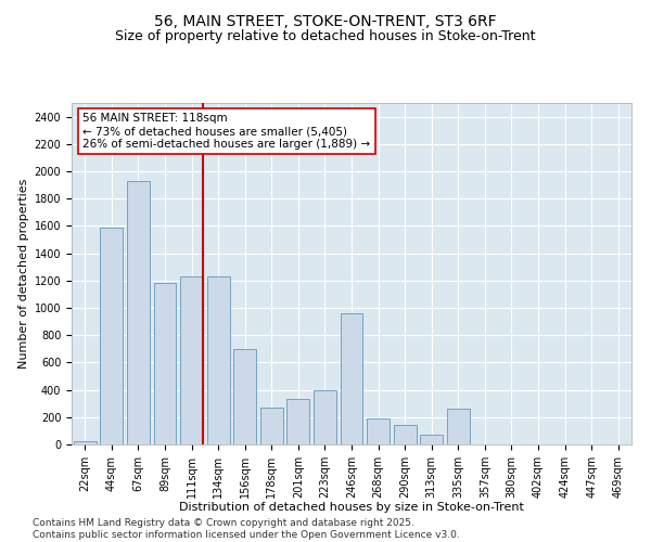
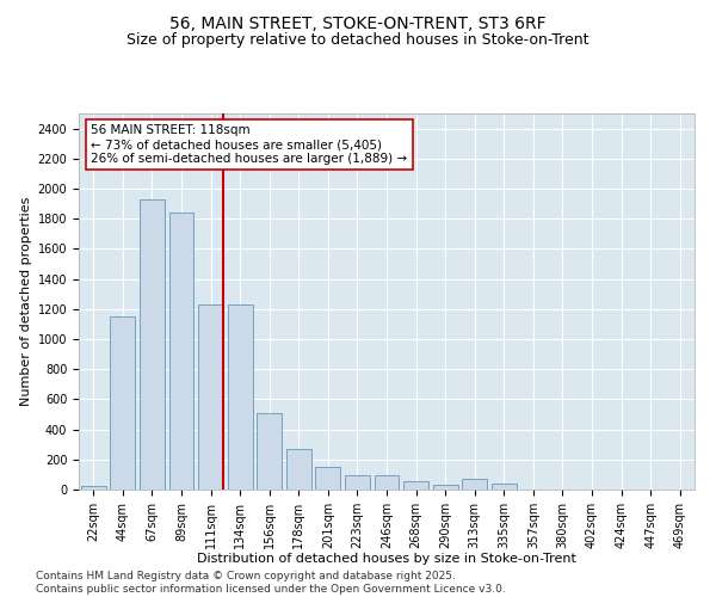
44sqm: 1590 -> 1150
89sqm: 1180 -> 1840
156sqm: 700 -> 510
201sqm: 330 -> 150
223sqm: 400 -> 100
246sqm: 960 -> 100
268sqm: 190 -> 60
290sqm: 140 -> 40
335sqm: 260 -> 40
